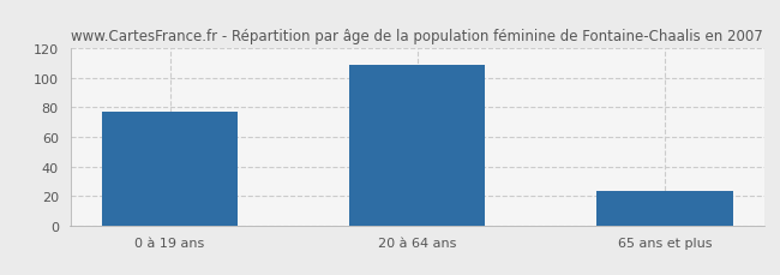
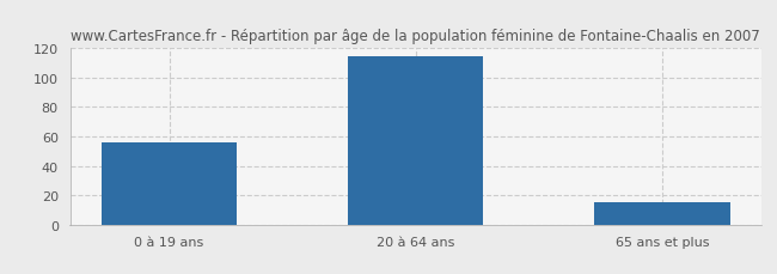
0 à 19 ans: 77 -> 56
20 à 64 ans: 109 -> 115
65 ans et plus: 23 -> 15
